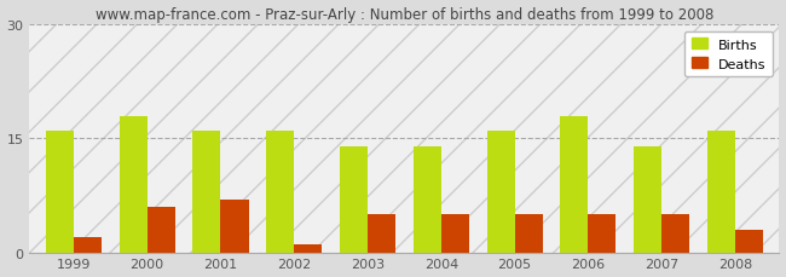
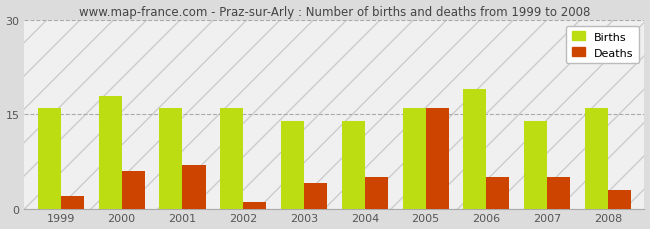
Deaths/2003: 5 -> 4
Deaths/2005: 5 -> 16
Births/2006: 18 -> 19
